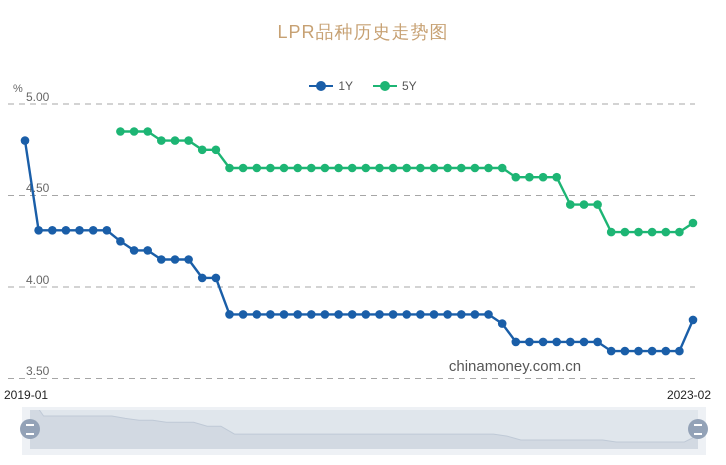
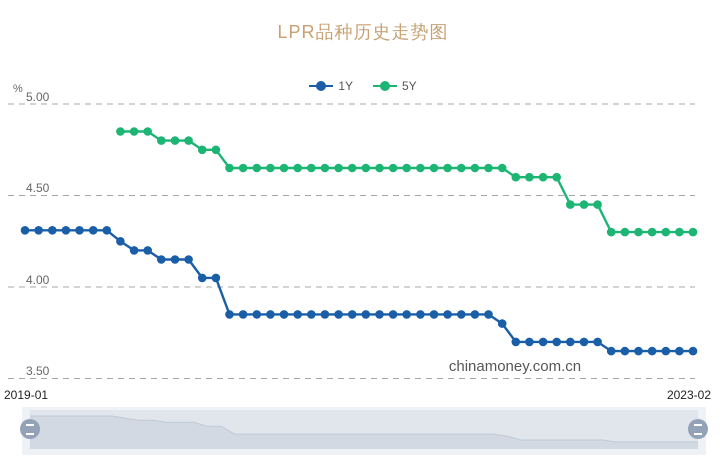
1Y/2019-01: 4.80 -> 4.31
1Y/2023-02: 3.82 -> 3.65
5Y/2023-02: 4.35 -> 4.30
